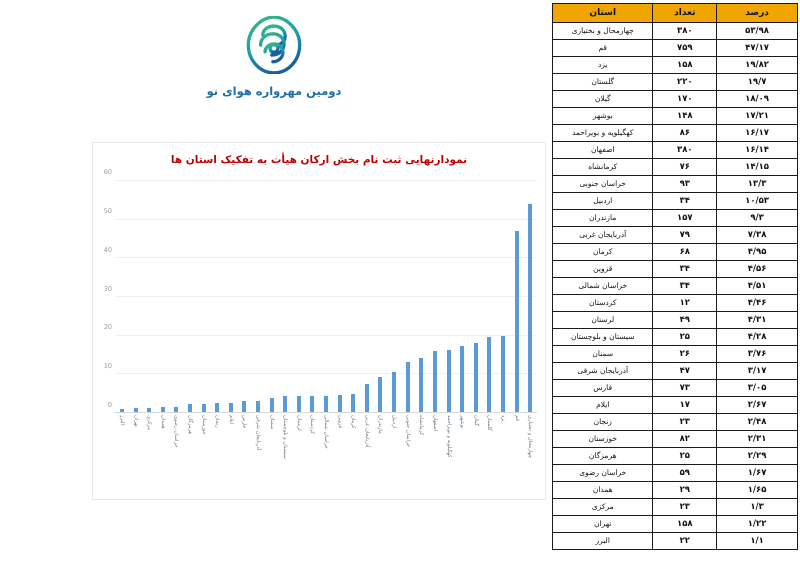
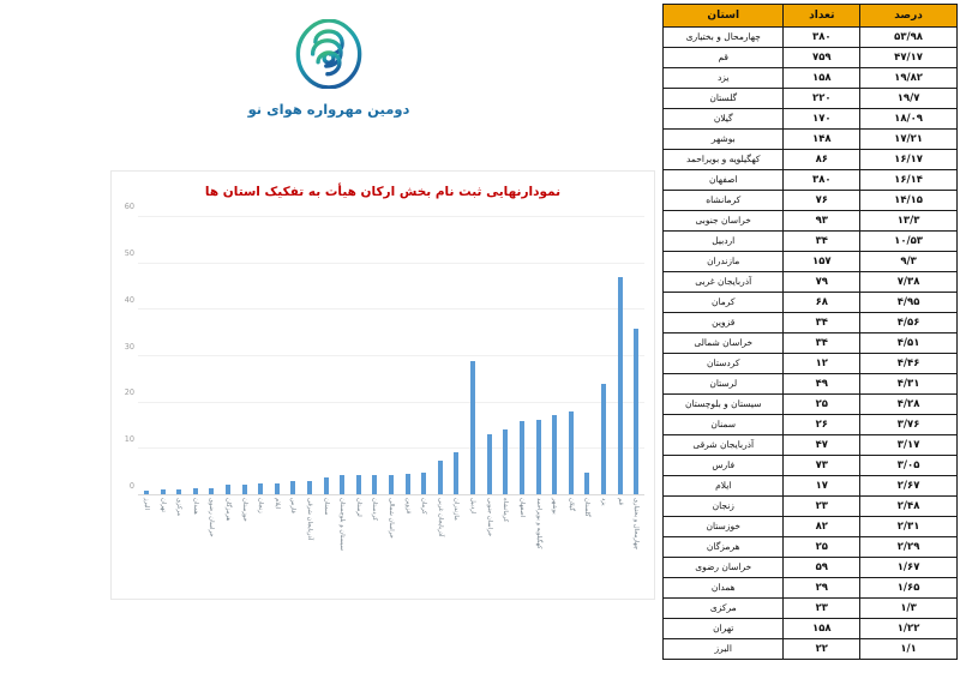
چهارمحال و بختیاری: 54 -> 36
یزد: 20 -> 24
گلستان: 20 -> 5
اردبیل: 11 -> 29
